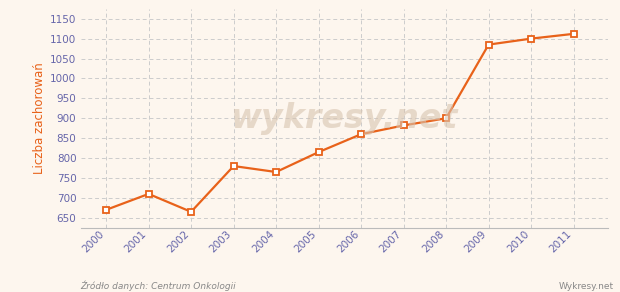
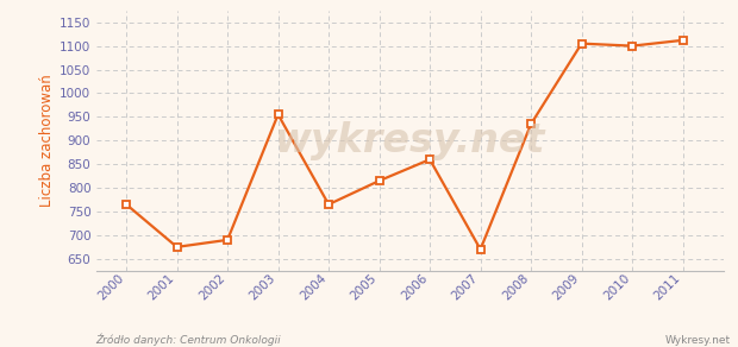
2000: 670 -> 765
2001: 710 -> 675
2002: 665 -> 690
2003: 780 -> 955
2007: 882 -> 670
2008: 900 -> 935
2009: 1085 -> 1105
